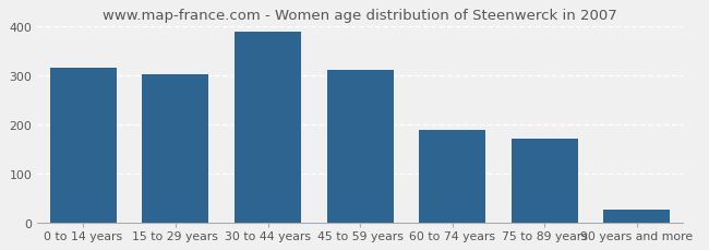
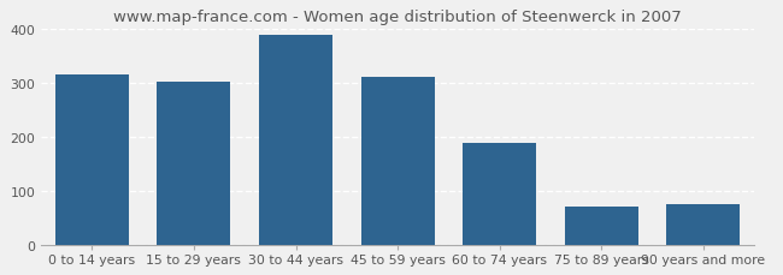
75 to 89 years: 170 -> 70
90 years and more: 27 -> 75
